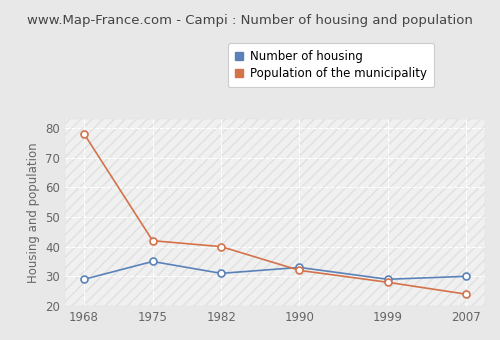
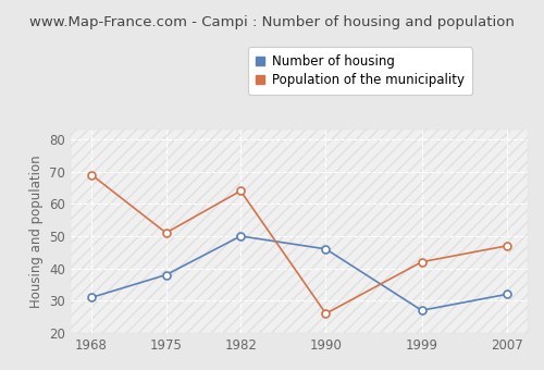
Number of housing/1968: 29 -> 31
Population of the municipality/1968: 78 -> 69
Number of housing/1975: 35 -> 38
Population of the municipality/1975: 42 -> 51
Number of housing/1982: 31 -> 50
Population of the municipality/1982: 40 -> 64
Number of housing/1990: 33 -> 46
Population of the municipality/1990: 32 -> 26
Number of housing/1999: 29 -> 27
Population of the municipality/1999: 28 -> 42
Number of housing/2007: 30 -> 32
Population of the municipality/2007: 24 -> 47
